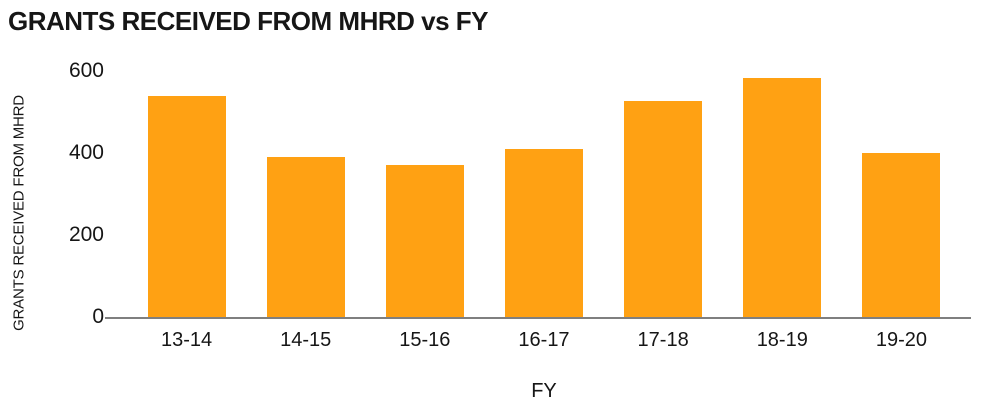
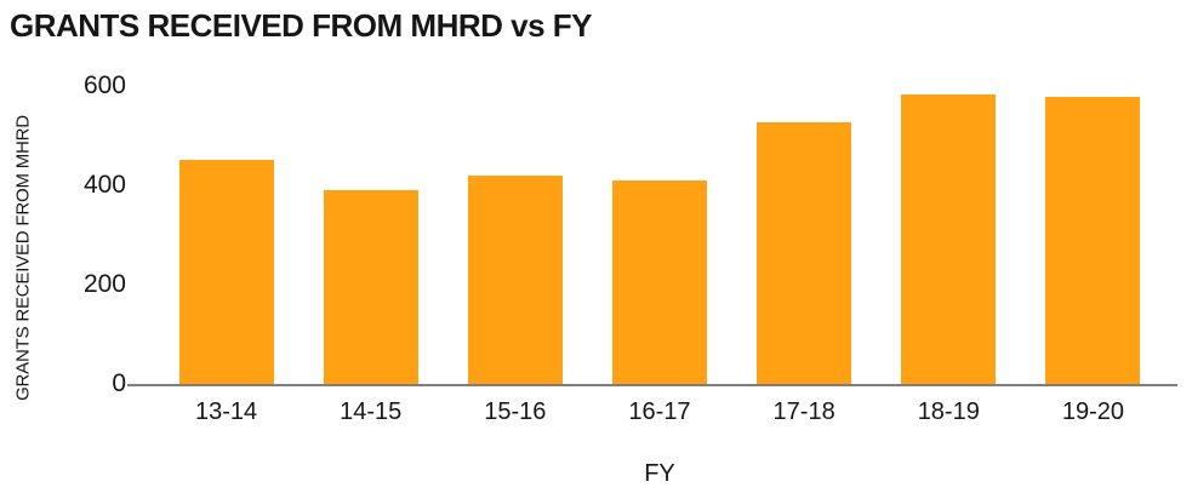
13-14: 540 -> 450
15-16: 370 -> 420
19-20: 400 -> 580
